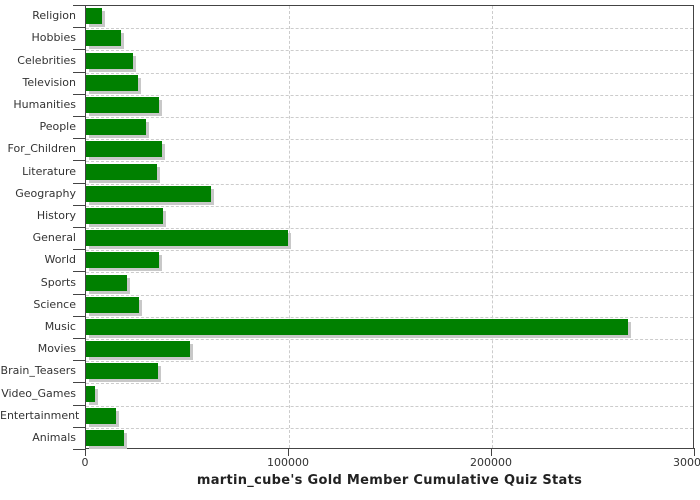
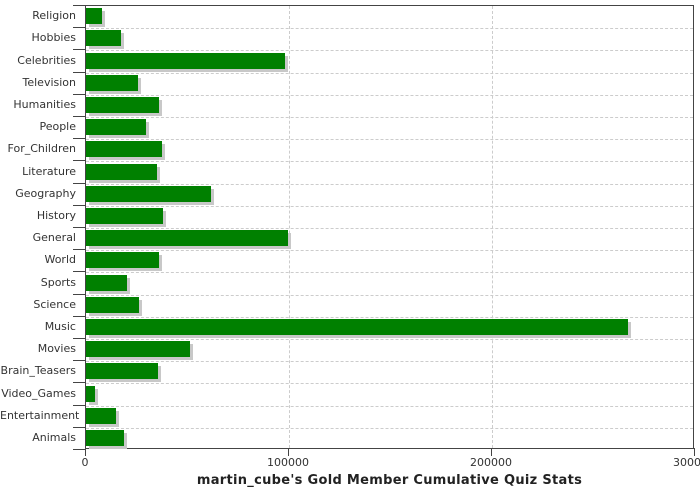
Celebrities: 23000 -> 98000
